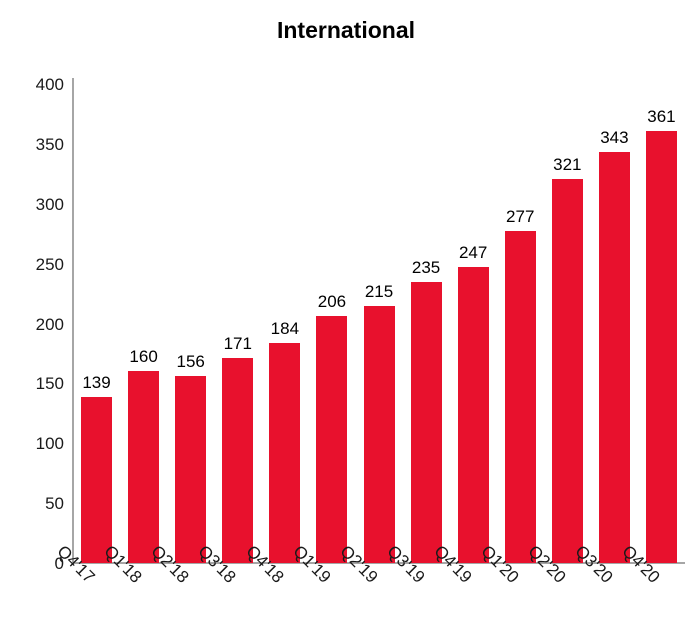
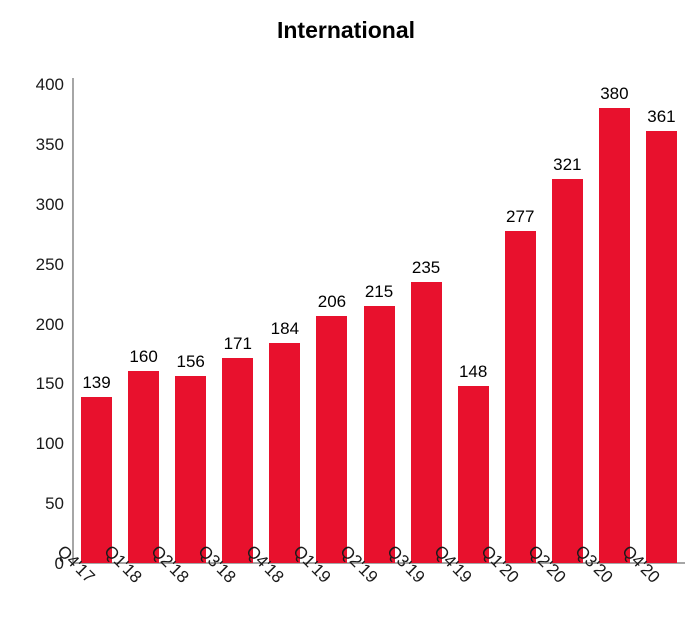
Q4'19: 247 -> 148
Q3'20: 343 -> 380
